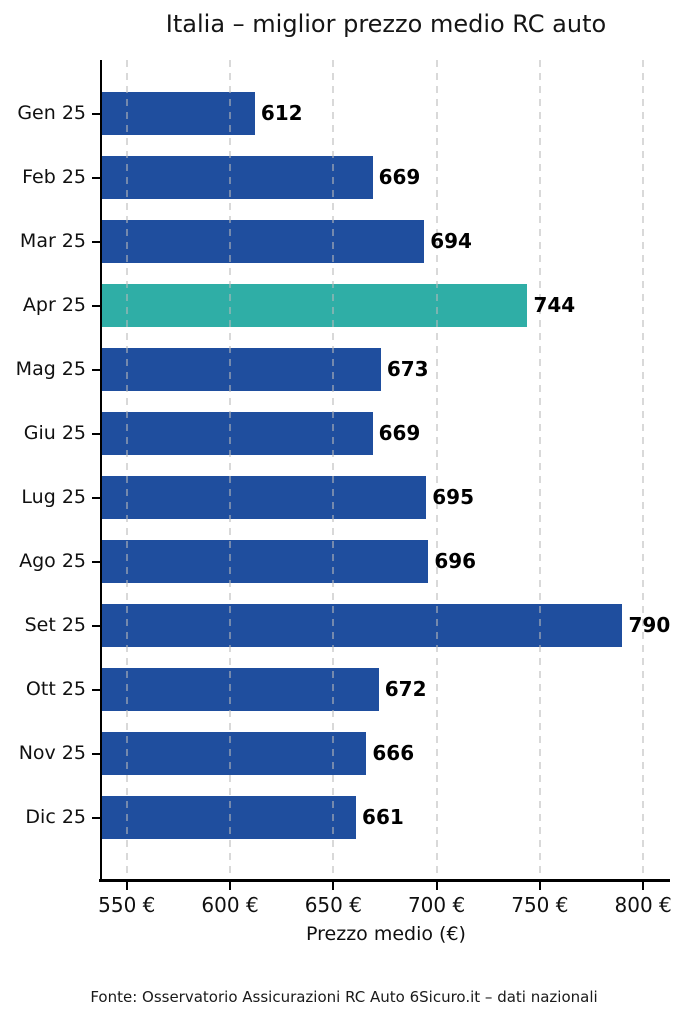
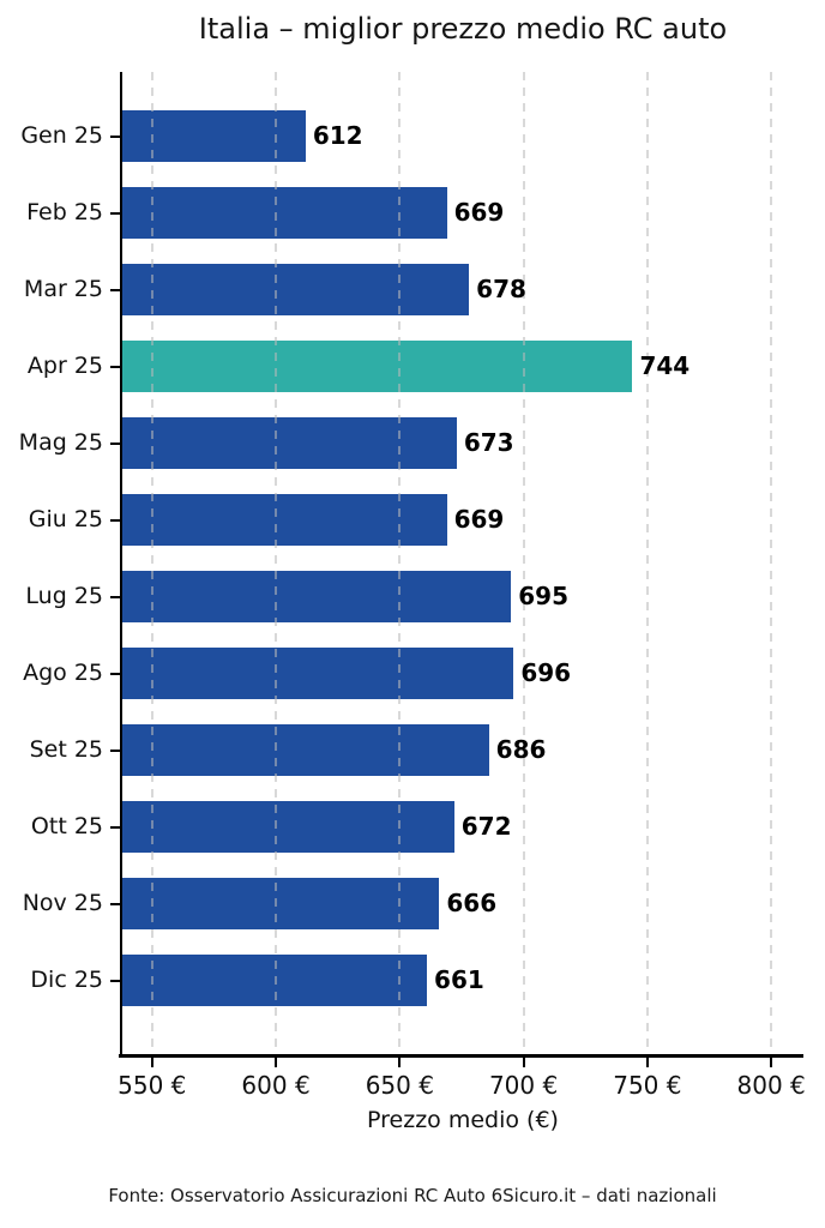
Mar 25: 694 -> 678
Set 25: 790 -> 686
